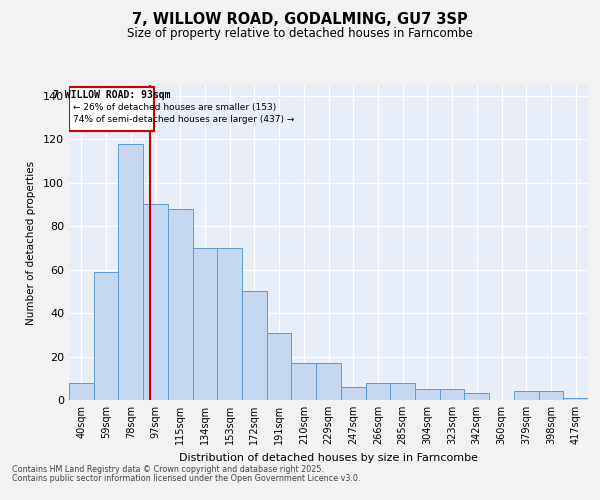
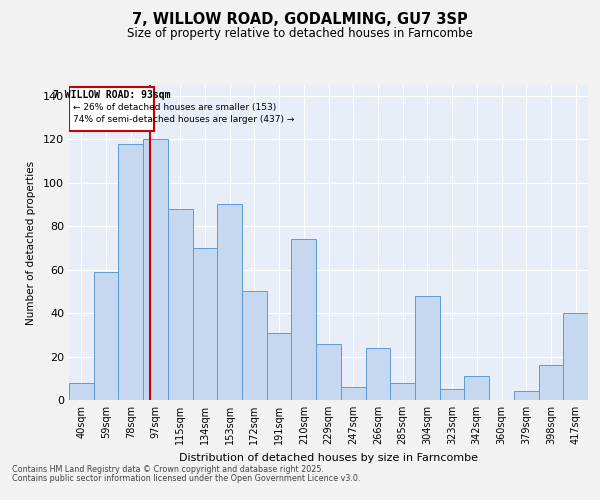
97sqm: 90 -> 120
153sqm: 70 -> 90
210sqm: 17 -> 74
229sqm: 17 -> 26
266sqm: 8 -> 24
304sqm: 5 -> 48
342sqm: 3 -> 11
398sqm: 4 -> 16
417sqm: 1 -> 40
